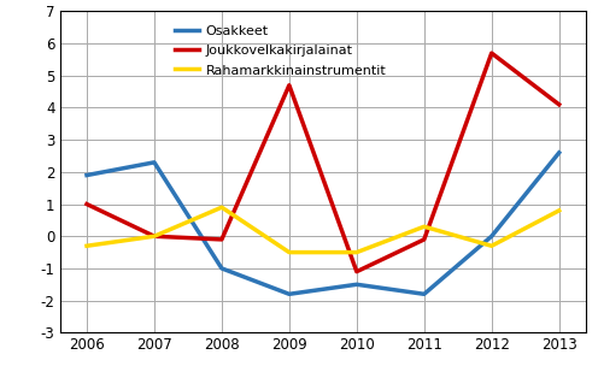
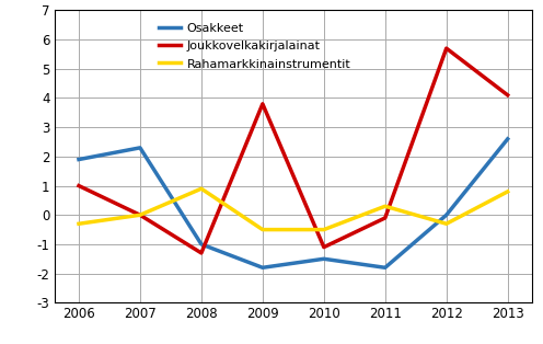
Joukkovelkakirjalainat/2008: -0.1 -> -1.3
Joukkovelkakirjalainat/2009: 4.7 -> 3.8
